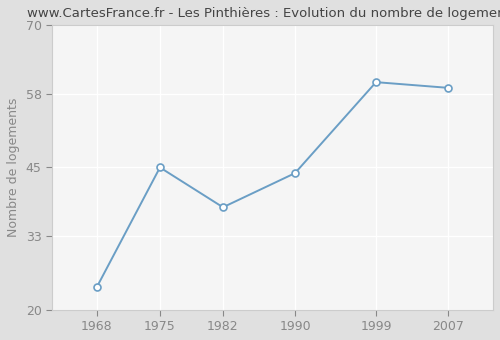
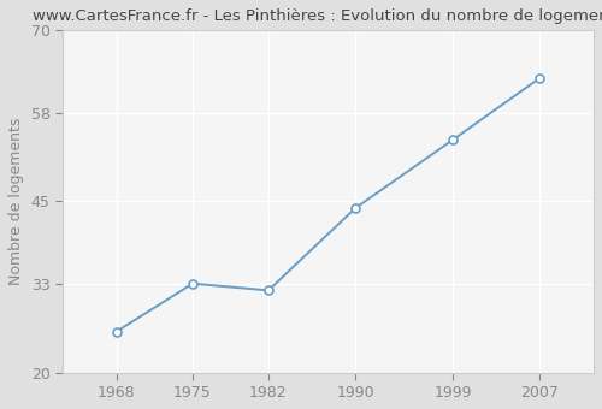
1968: 24 -> 26
1975: 45 -> 33
1982: 38 -> 32
1999: 60 -> 54
2007: 59 -> 63
